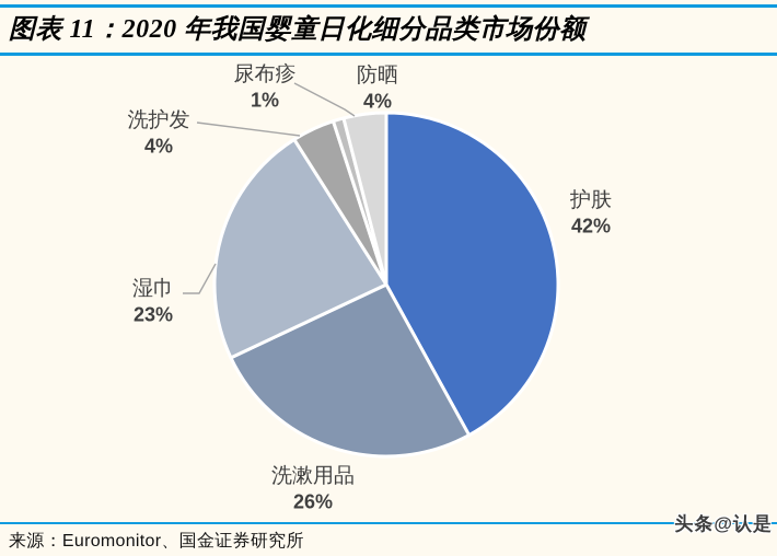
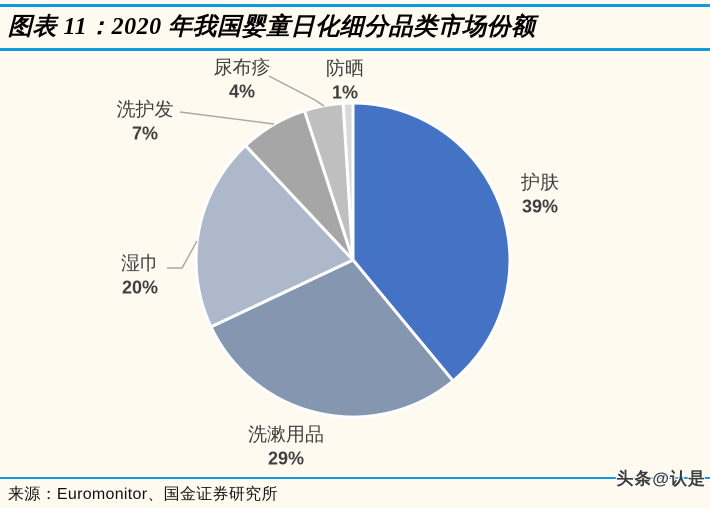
护肤: 42% -> 39%
洗漱用品: 26% -> 29%
湿巾: 23% -> 20%
洗护发: 4% -> 7%
尿布疹: 1% -> 4%
防晒: 4% -> 1%
